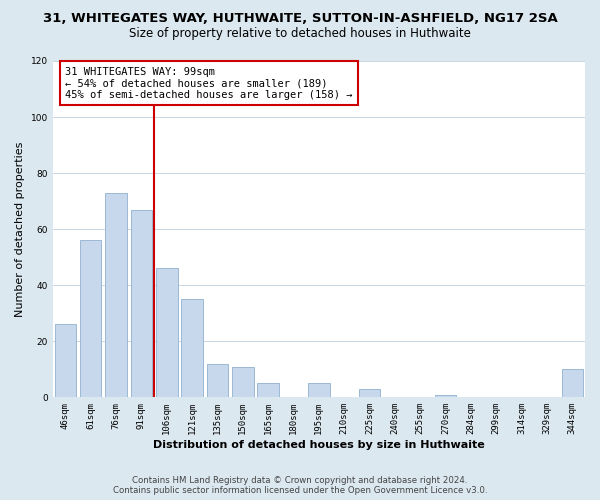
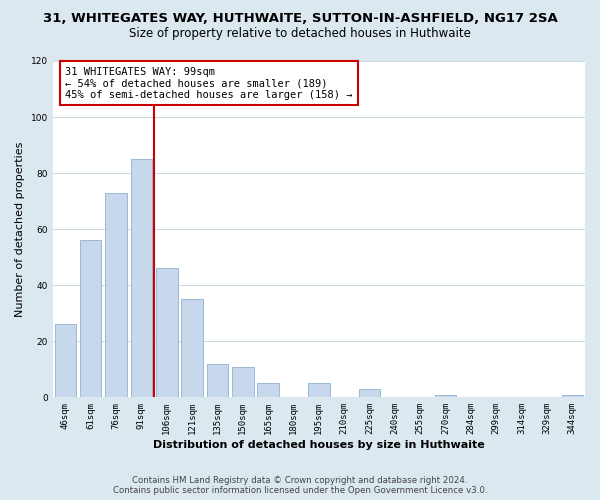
91sqm: 67 -> 85
344sqm: 10 -> 1
